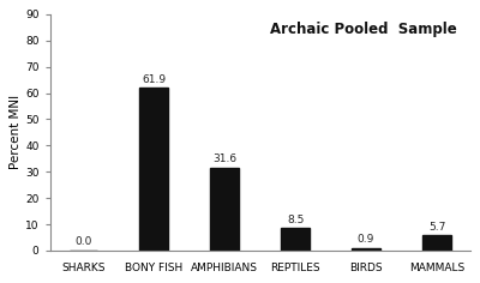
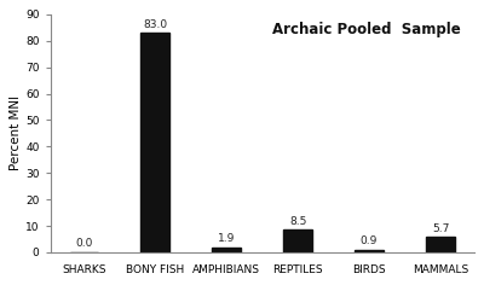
BONY FISH: 61.9 -> 83.0
AMPHIBIANS: 31.6 -> 1.9
